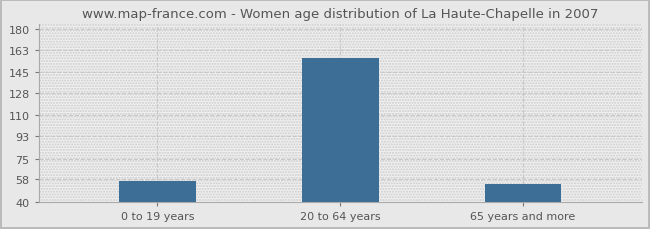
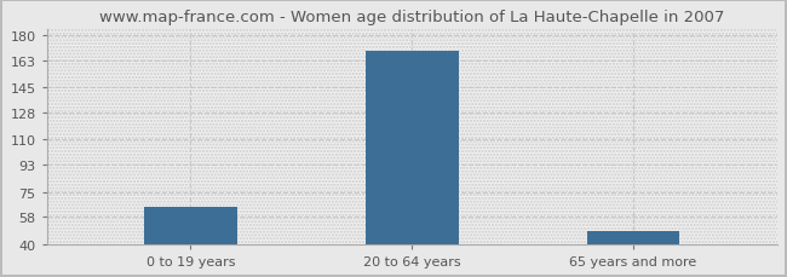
0 to 19 years: 57 -> 65
20 to 64 years: 157 -> 170
65 years and more: 54 -> 49
